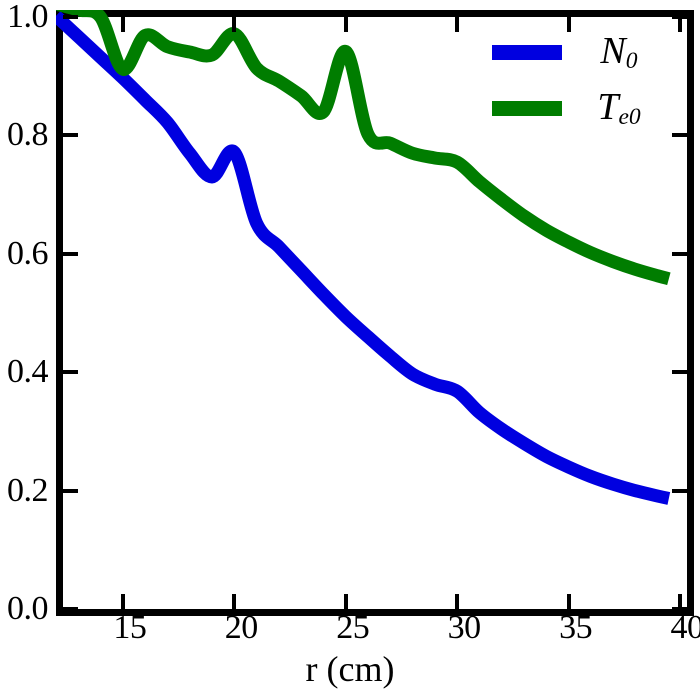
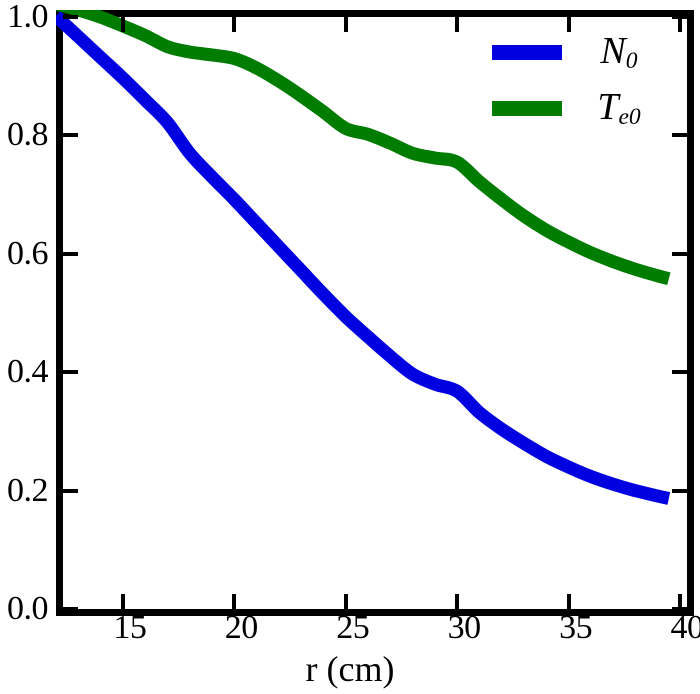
Te0/15: 0.90 -> 0.97
N0/20: 0.76 -> 0.68
Te0/20: 0.96 -> 0.92
Te0/25: 0.93 -> 0.80
